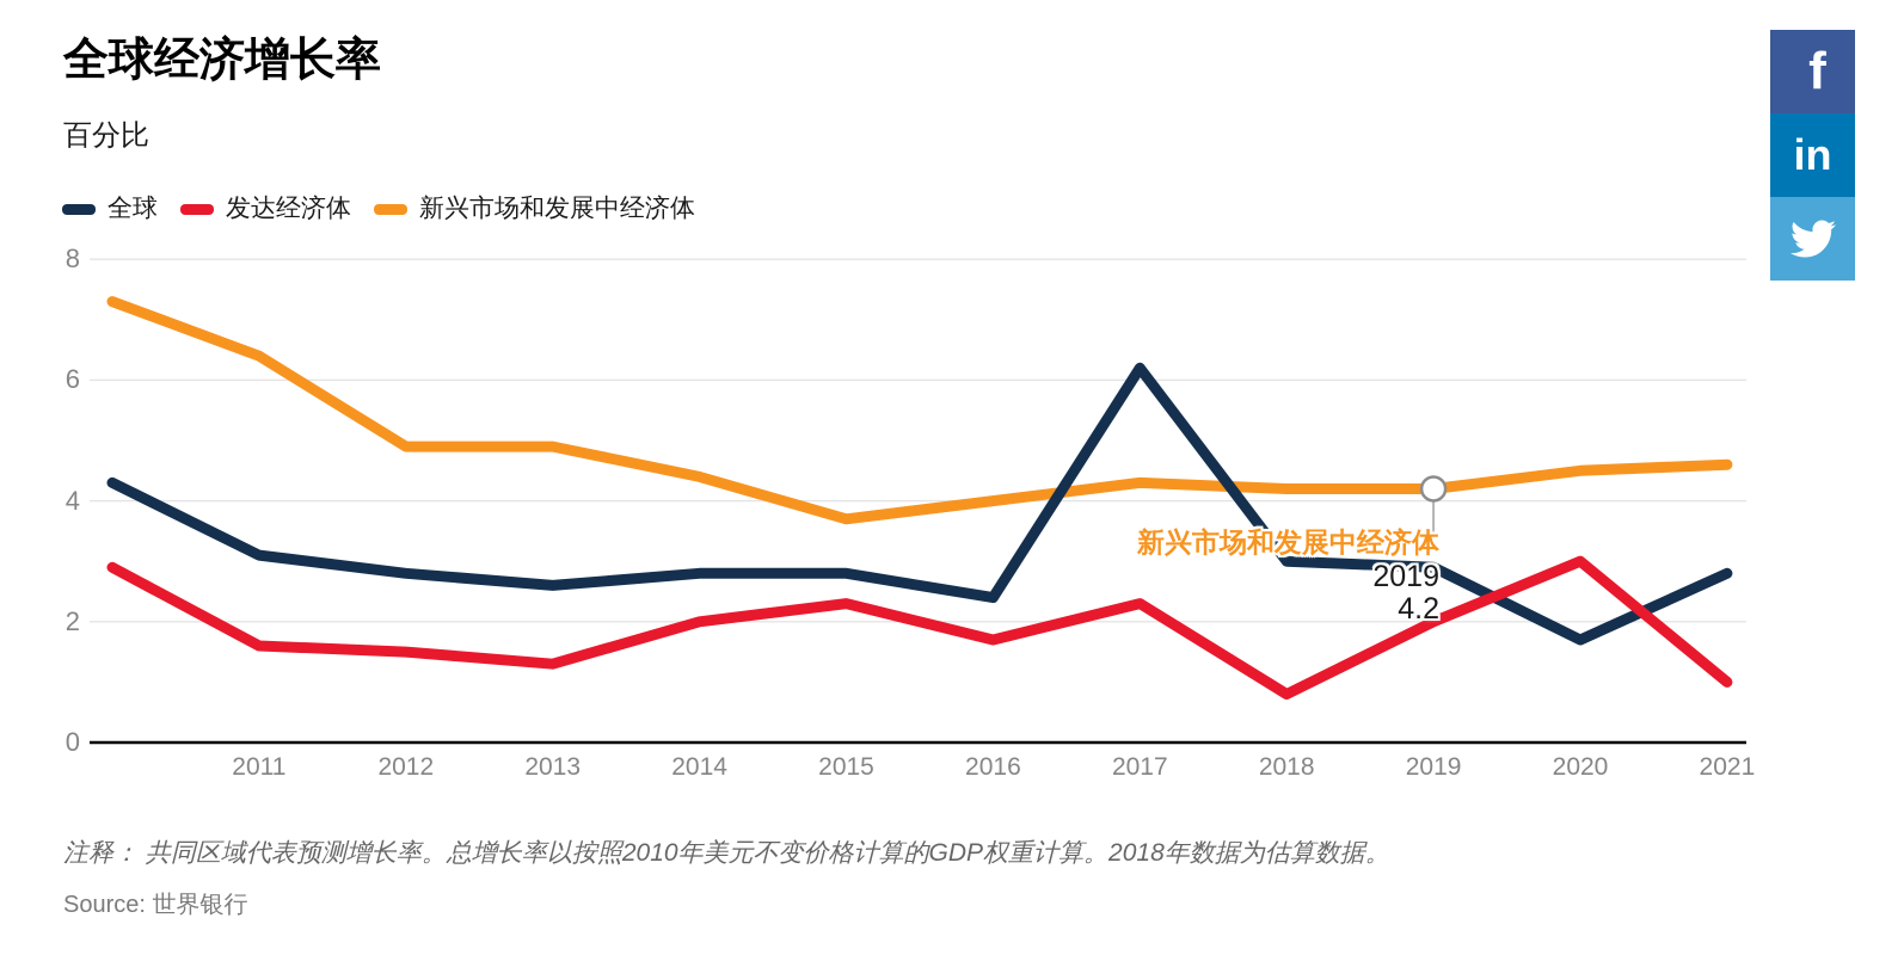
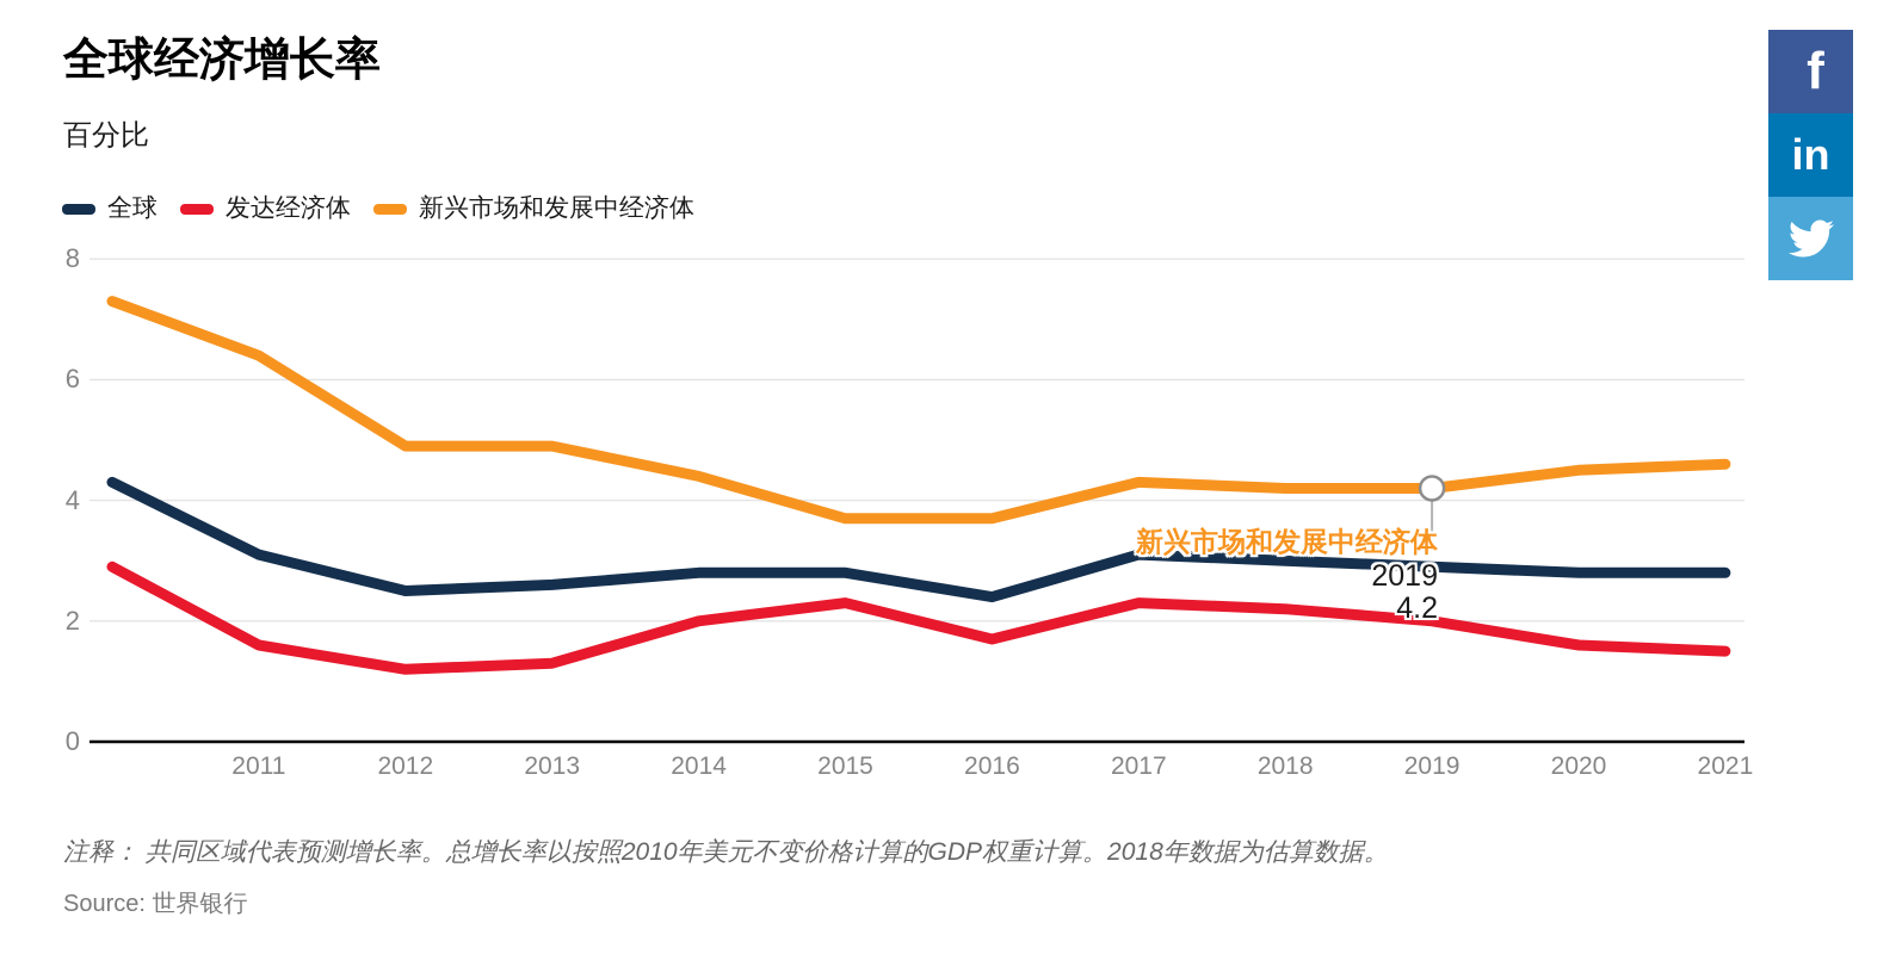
全球/2012: 2.8 -> 2.5
发达经济体/2012: 1.5 -> 1.2
新兴市场和发展中经济体/2016: 4.0 -> 3.7
全球/2017: 6.2 -> 3.1
发达经济体/2018: 0.8 -> 2.2
全球/2020: 1.7 -> 2.8
发达经济体/2020: 3.0 -> 1.6
发达经济体/2021: 1.0 -> 1.5
